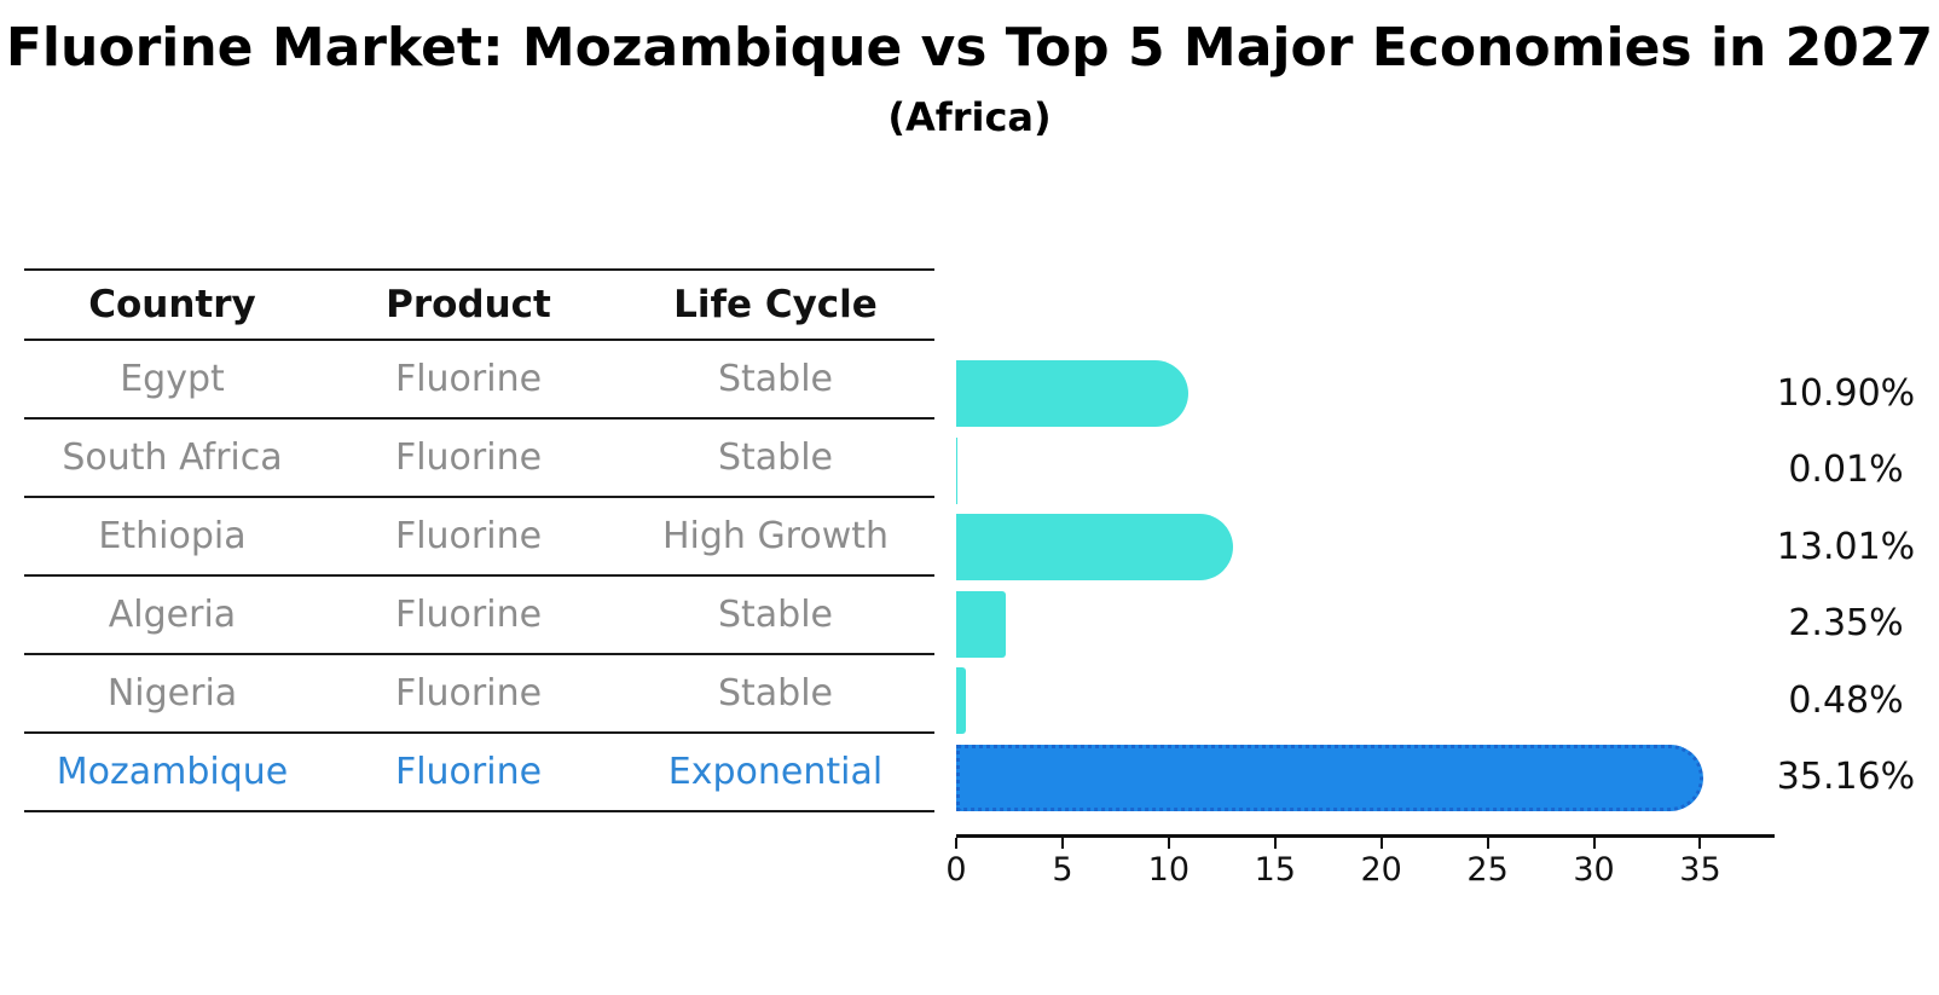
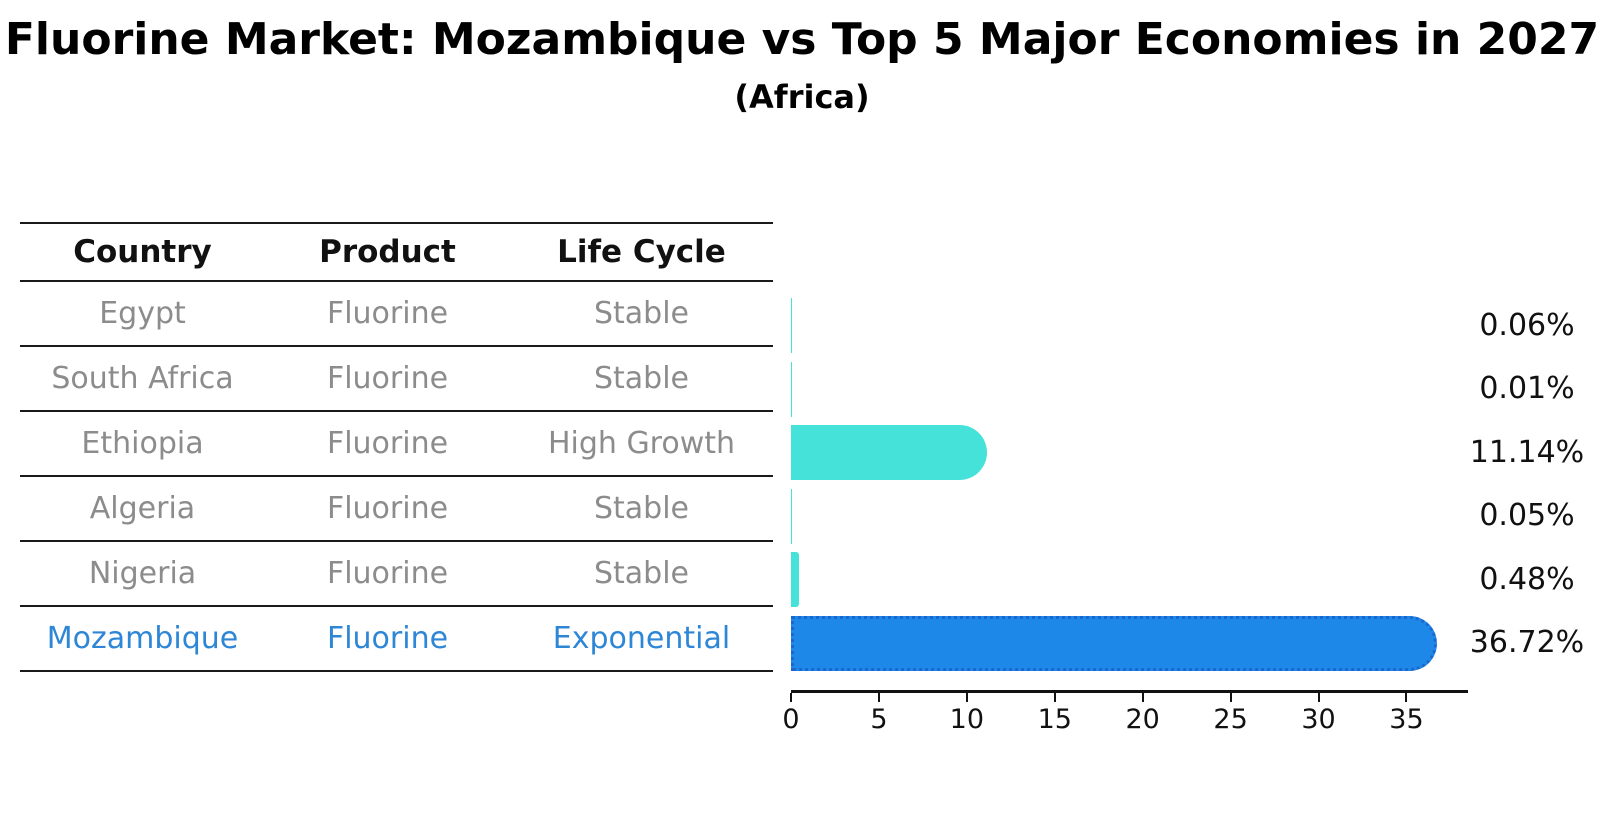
Egypt: 10.90% -> 0.06%
Ethiopia: 13.01% -> 11.14%
Algeria: 2.35% -> 0.05%
Mozambique: 35.16% -> 36.72%
